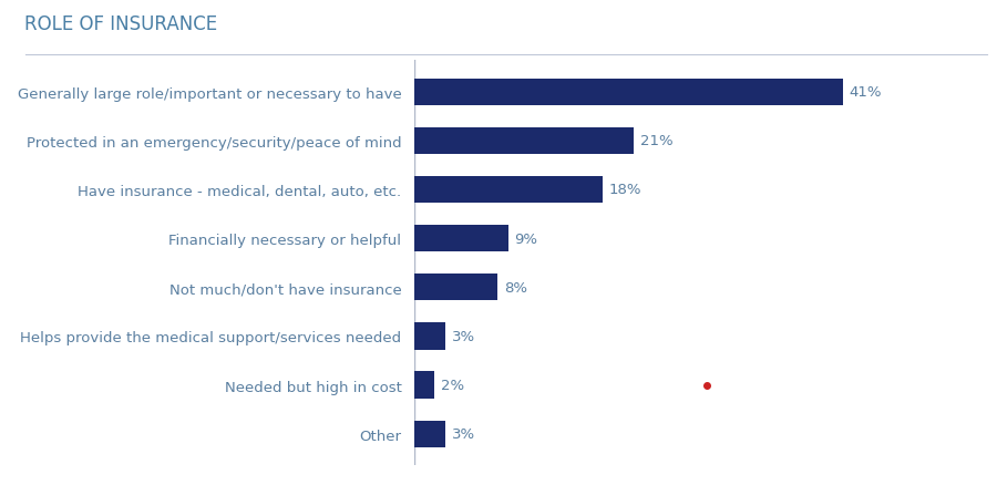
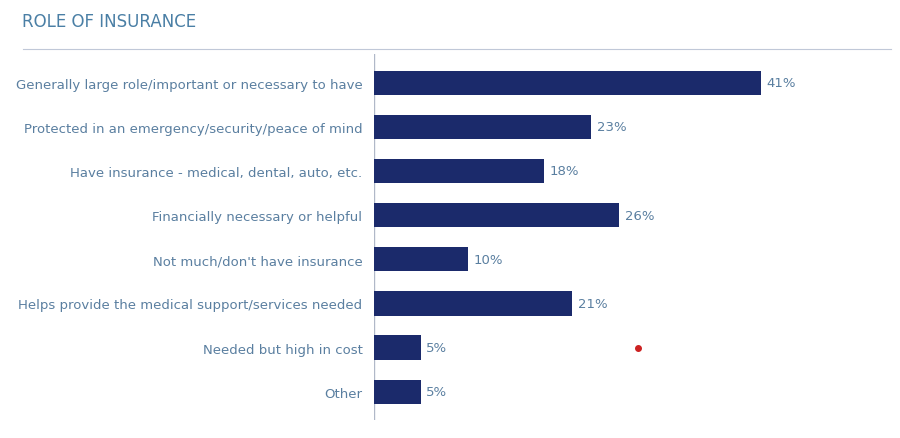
Protected in an emergency/security/peace of mind: 21% -> 23%
Financially necessary or helpful: 9% -> 26%
Not much/don't have insurance: 8% -> 10%
Helps provide the medical support/services needed: 3% -> 21%
Needed but high in cost: 2% -> 5%
Other: 3% -> 5%
